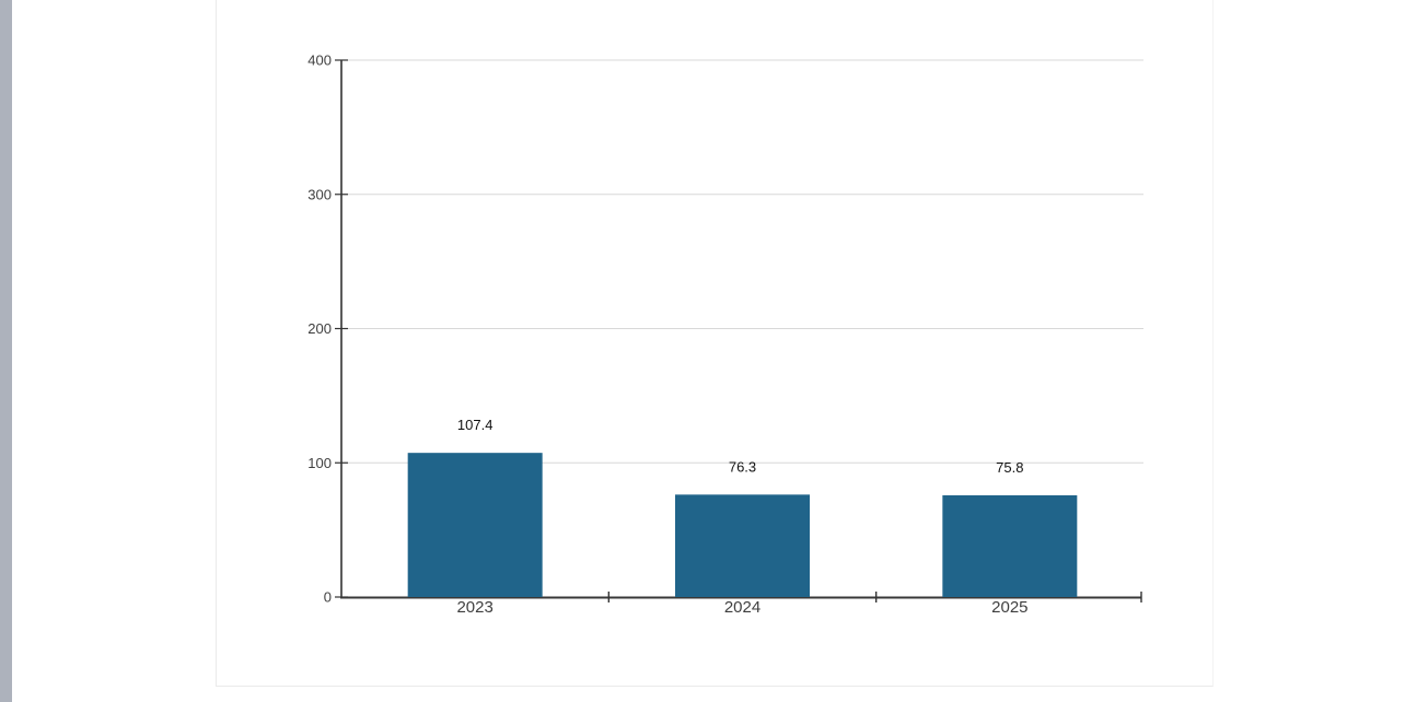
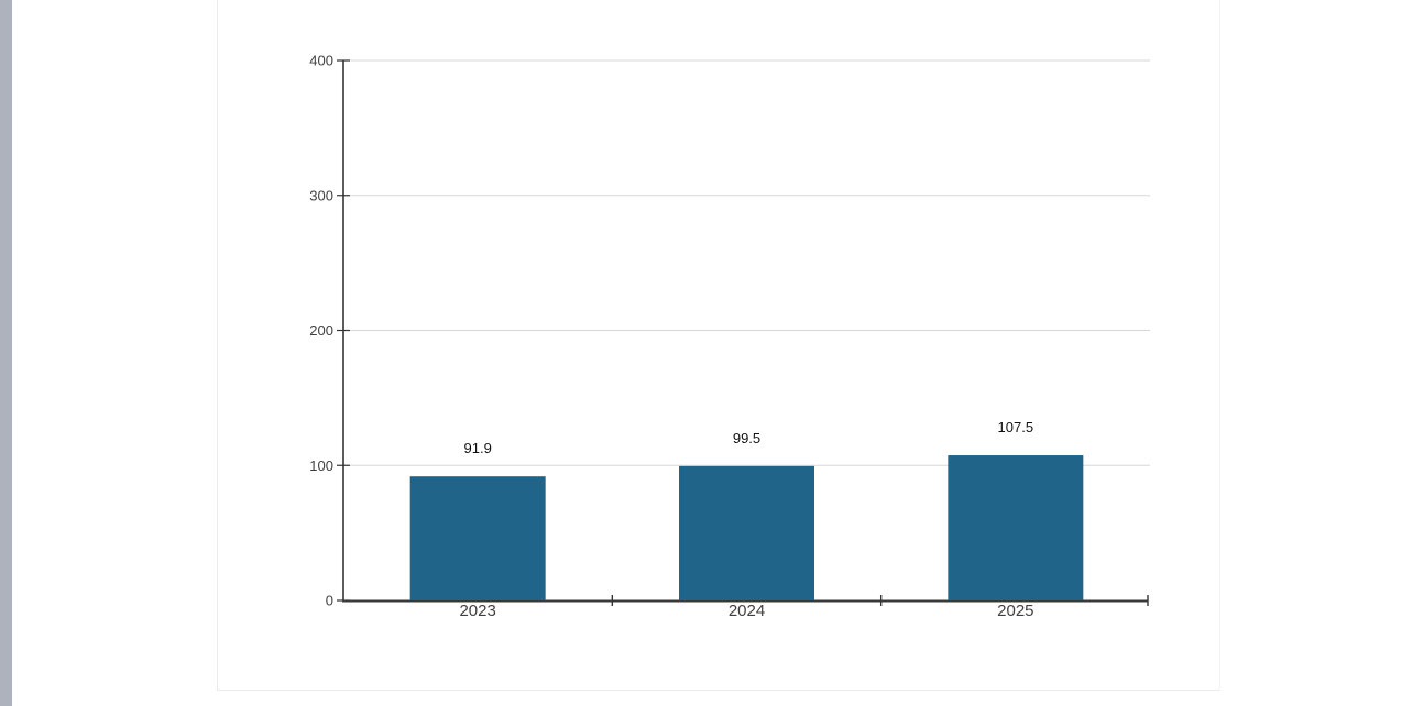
2023: 107.4 -> 91.9
2024: 76.3 -> 99.5
2025: 75.8 -> 107.5
